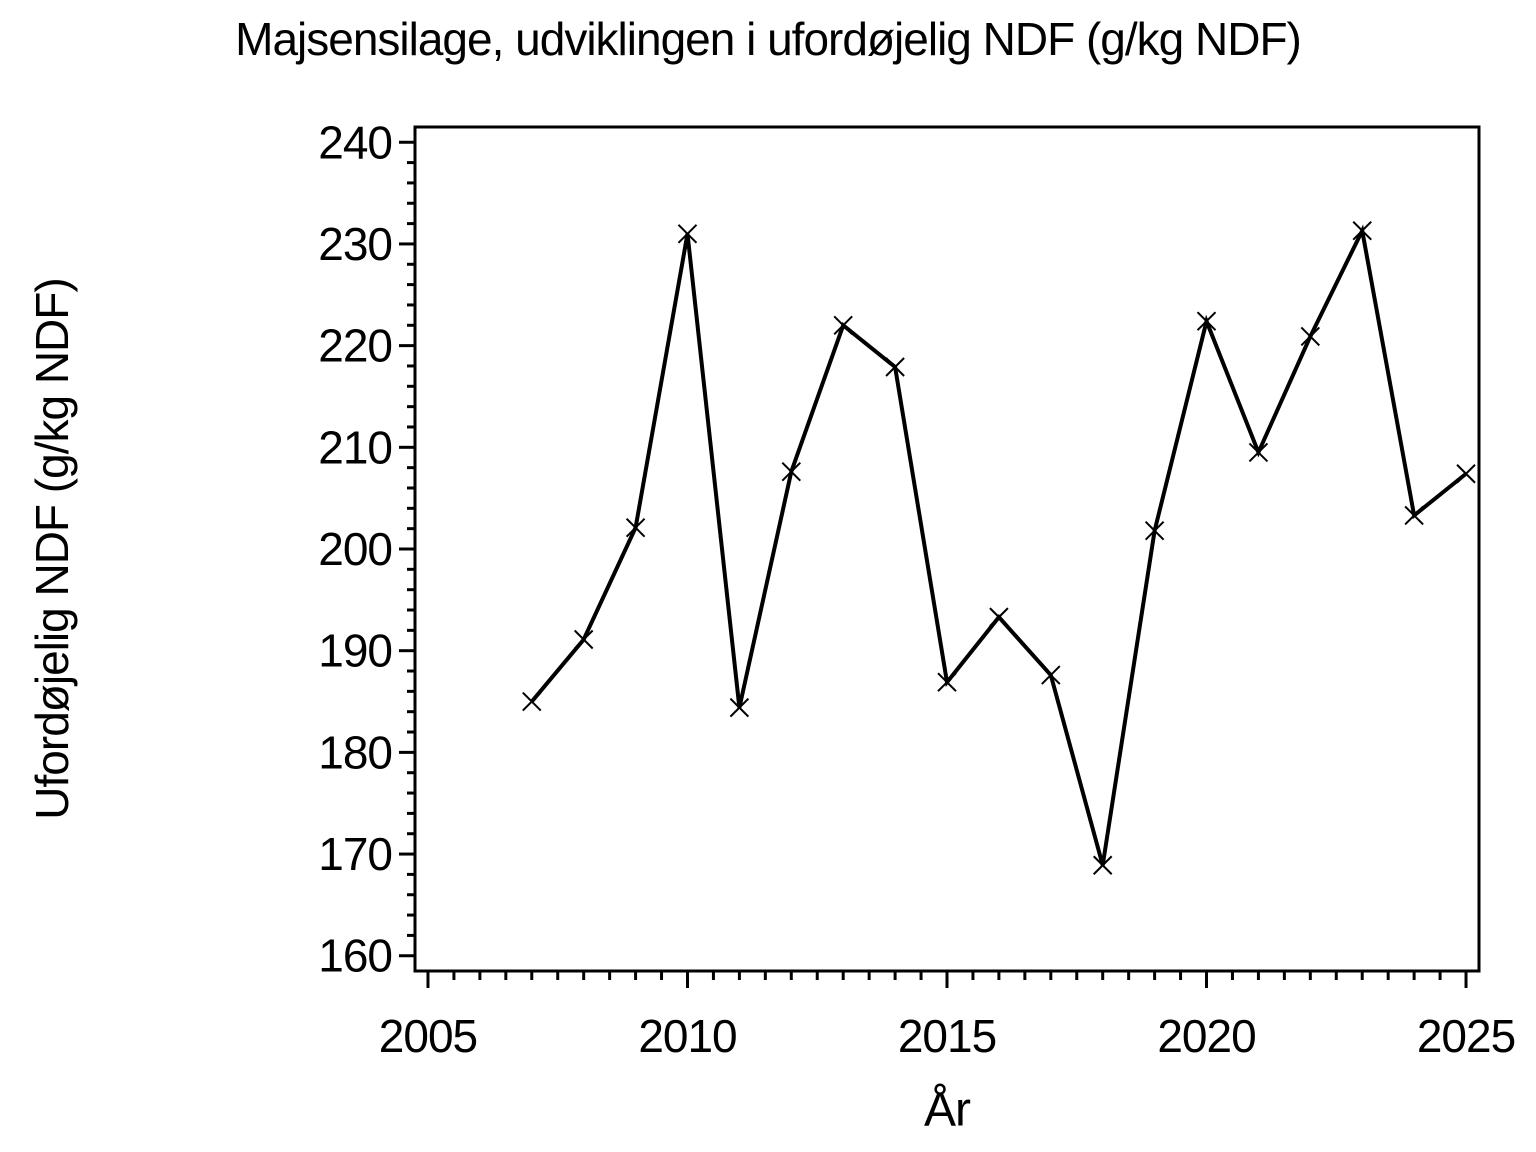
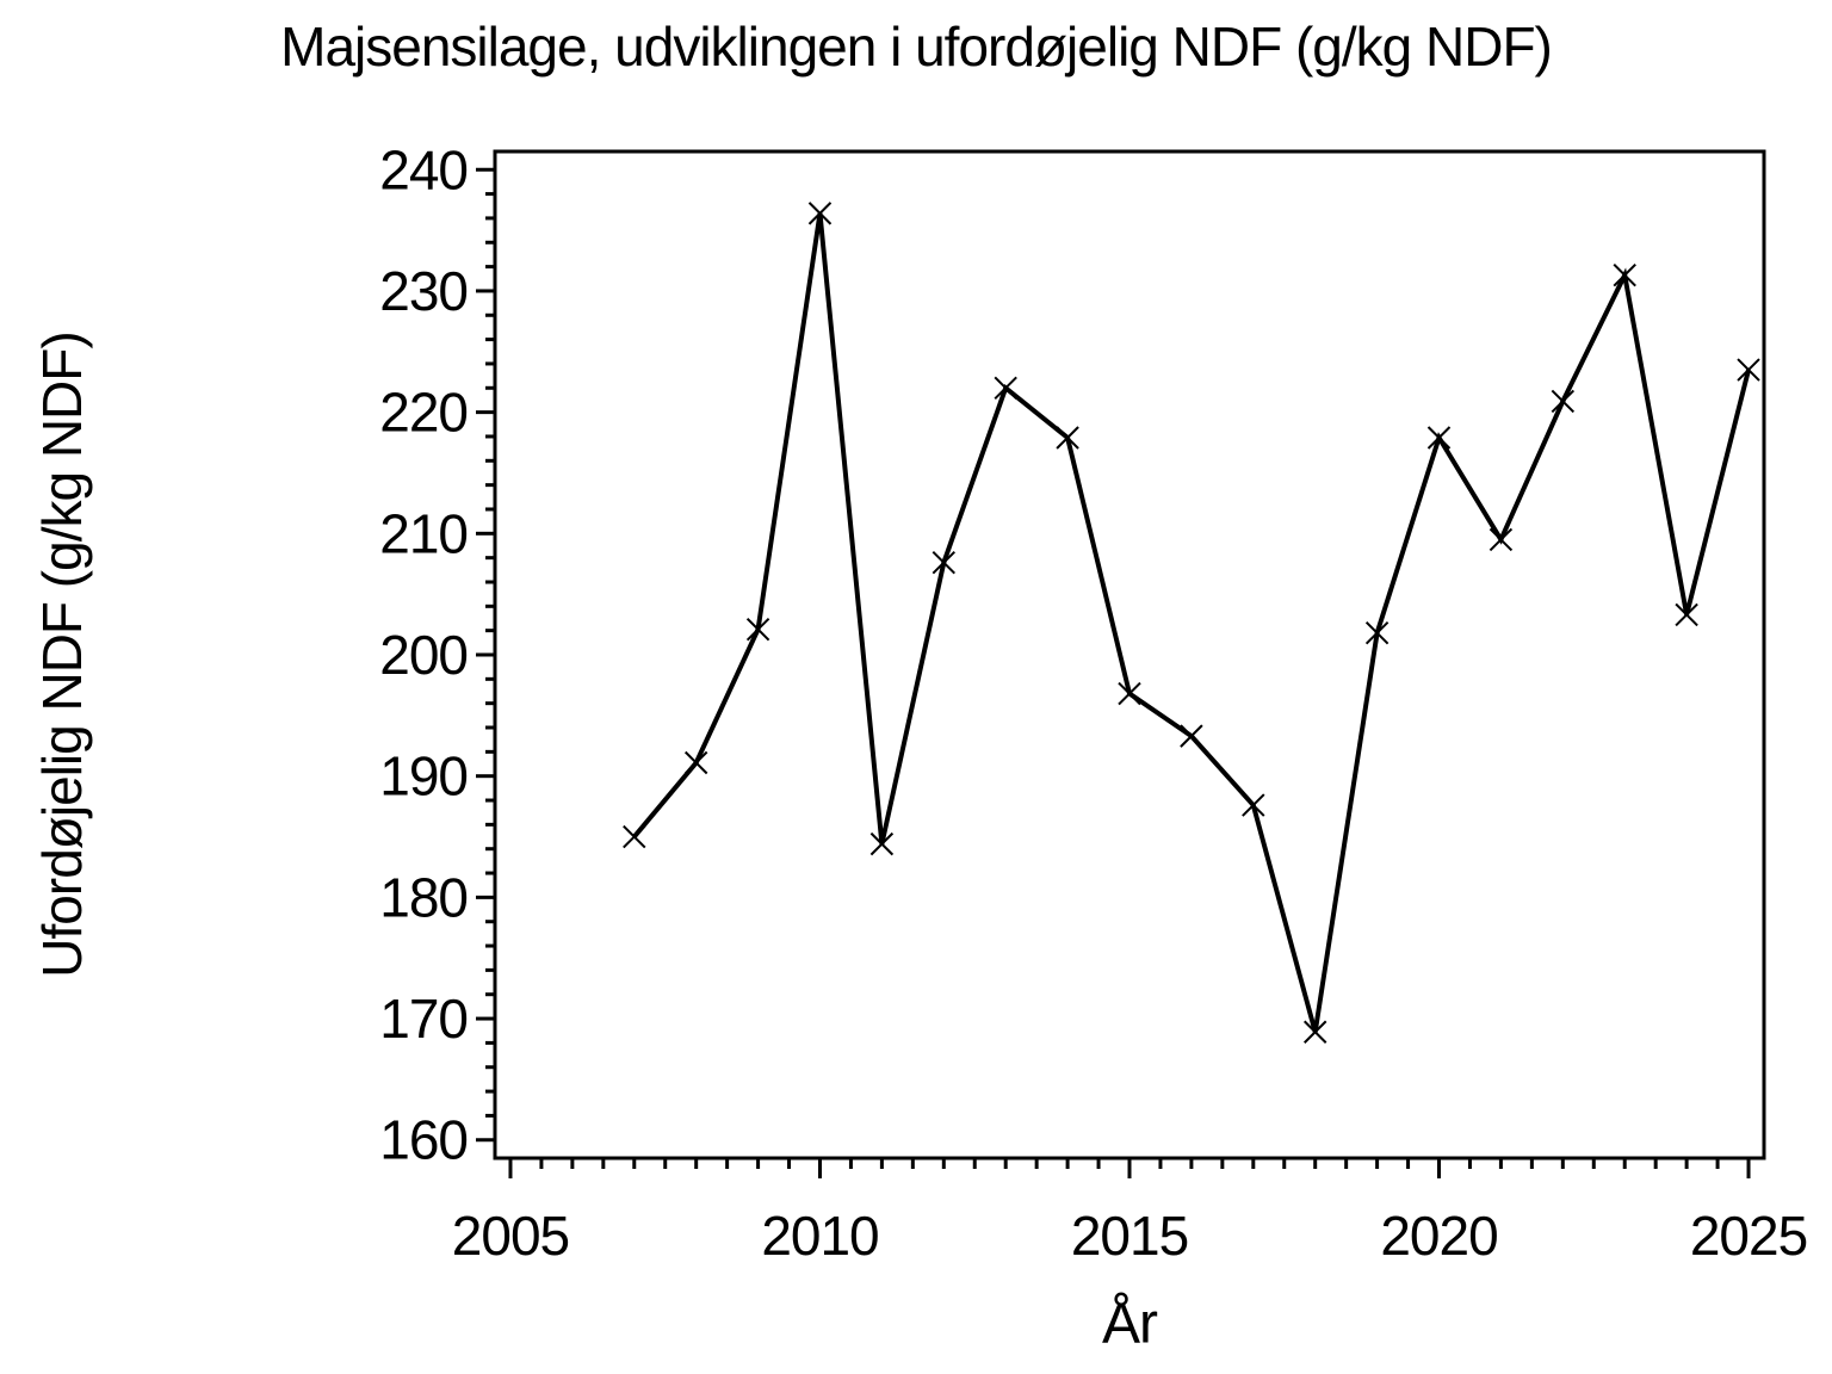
2010: 231.0 -> 236.4
2015: 186.9 -> 196.8
2020: 222.4 -> 217.9
2025: 207.4 -> 223.5
